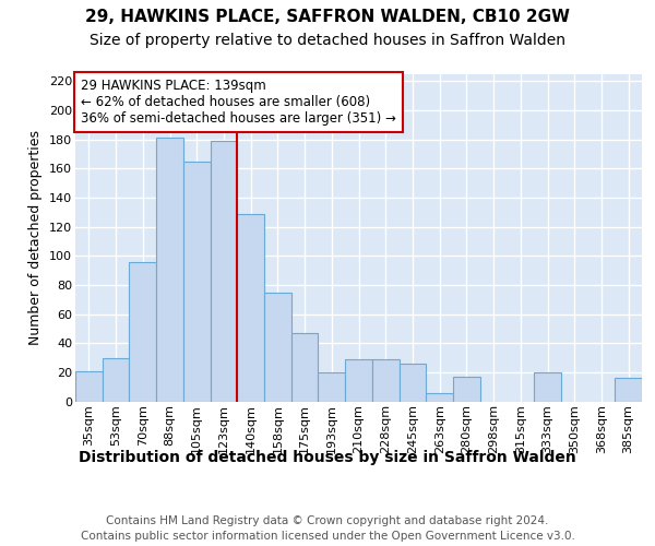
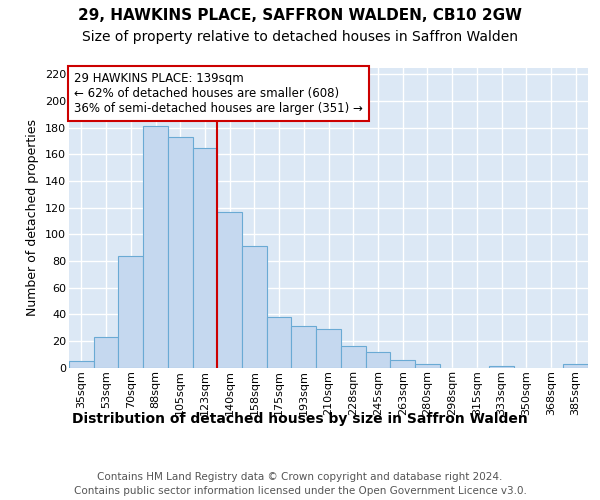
35sqm: 21 -> 5
53sqm: 30 -> 23
70sqm: 96 -> 84
105sqm: 165 -> 173
123sqm: 179 -> 165
140sqm: 129 -> 117
158sqm: 75 -> 91
175sqm: 47 -> 38
193sqm: 20 -> 31
228sqm: 29 -> 16
245sqm: 26 -> 12
280sqm: 17 -> 3
333sqm: 20 -> 1
385sqm: 16 -> 3
